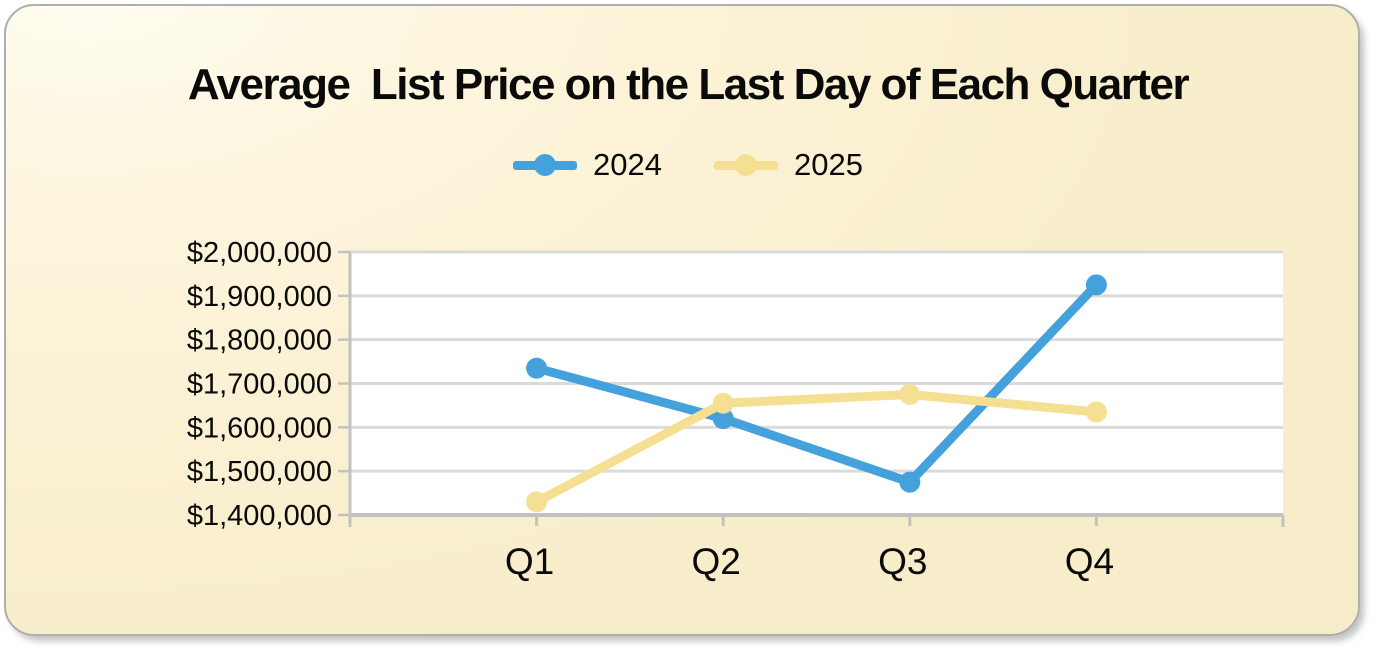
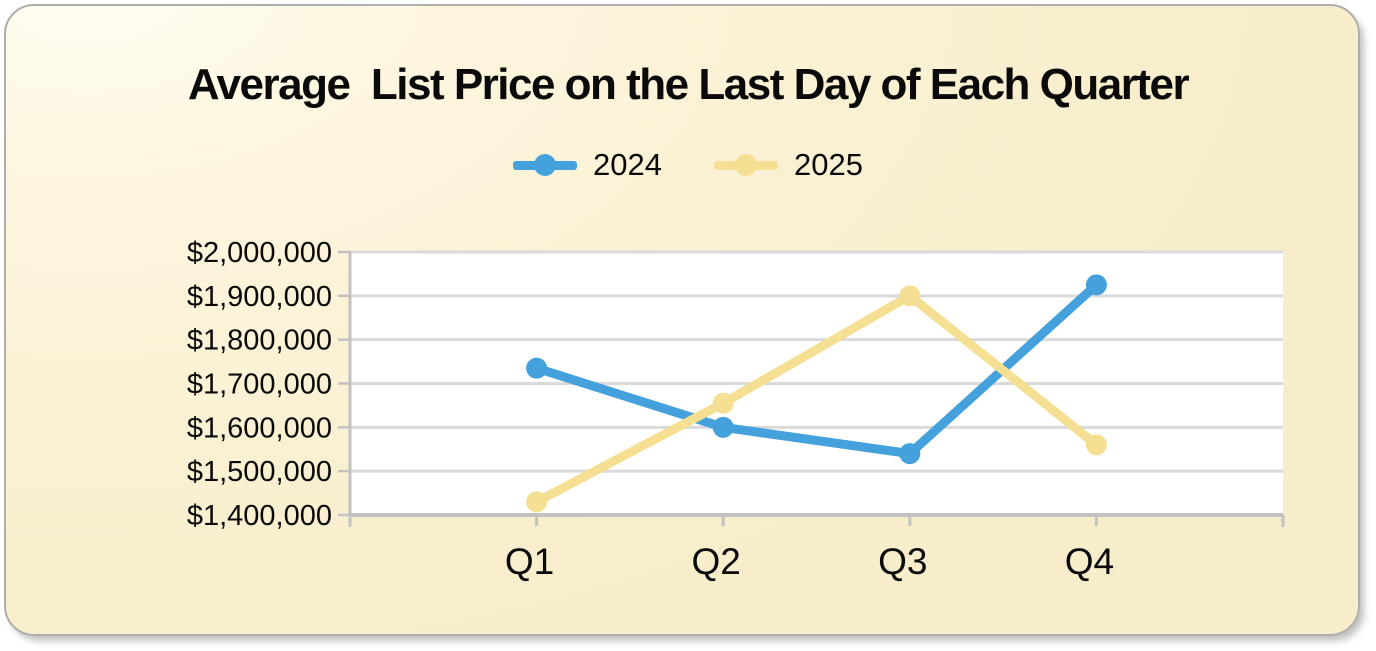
2024/Q2: $1620000 -> $1600000
2024/Q3: $1480000 -> $1540000
2025/Q3: $1680000 -> $1900000
2025/Q4: $1640000 -> $1560000
